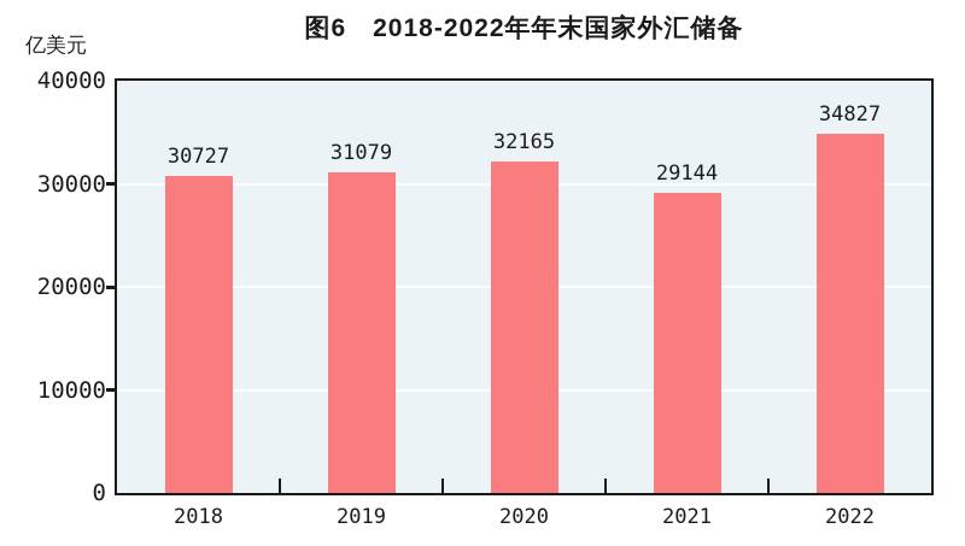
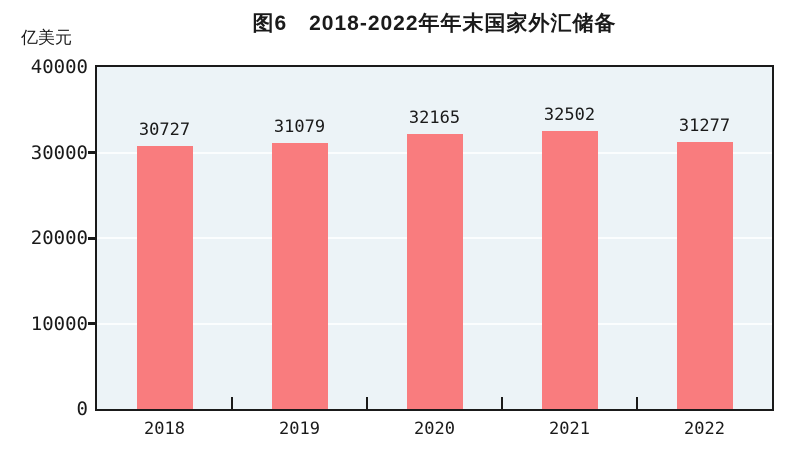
2021: 29144 -> 32502
2022: 34827 -> 31277
